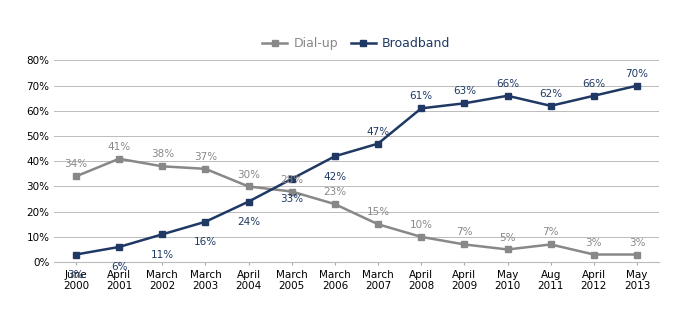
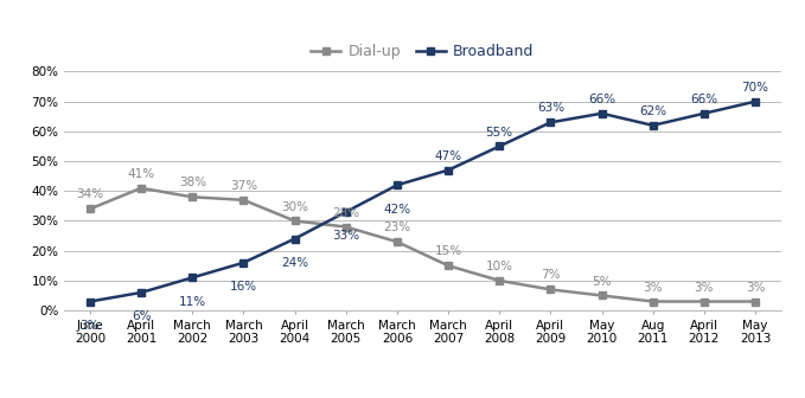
Broadband/April 2008: 61% -> 55%
Dial-up/Aug 2011: 7% -> 3%
